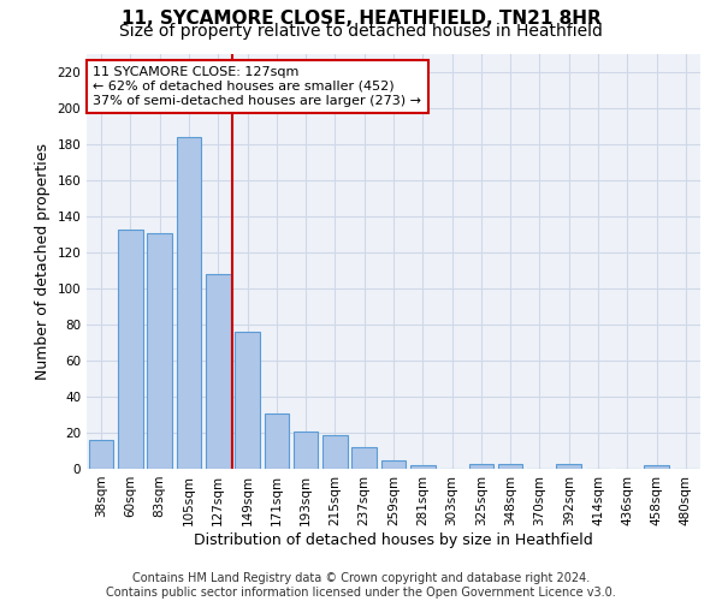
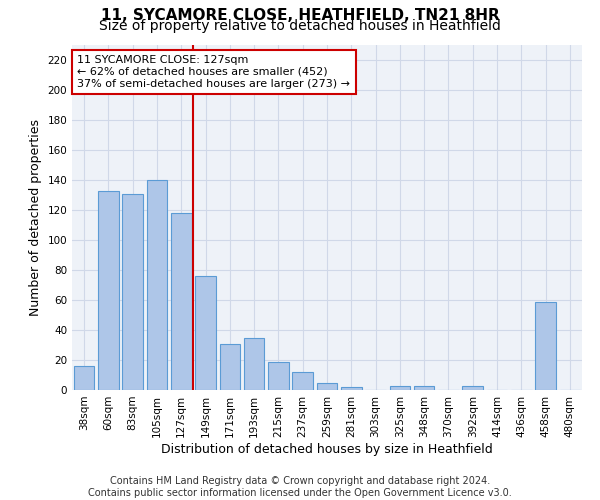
105sqm: 184 -> 140
127sqm: 108 -> 118
193sqm: 21 -> 35
458sqm: 2 -> 59
